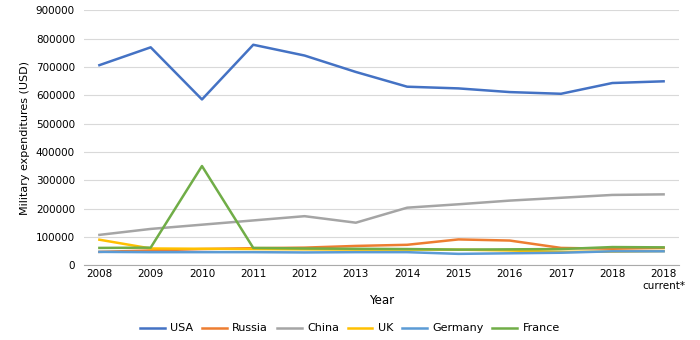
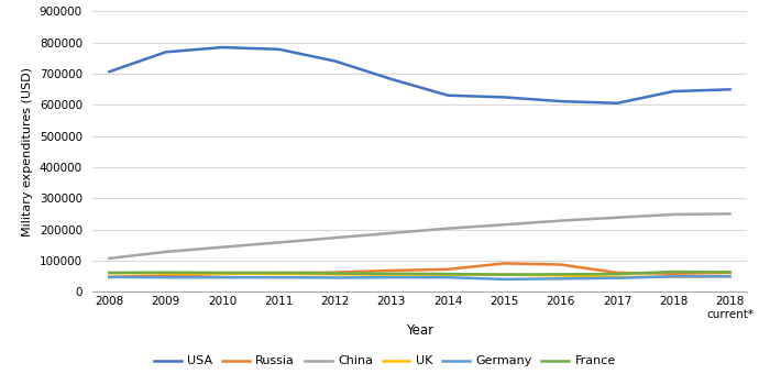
UK/2008: 90000 -> 60000
USA/2010: 585000 -> 784000
France/2010: 350000 -> 61000
China/2013: 150000 -> 188000
